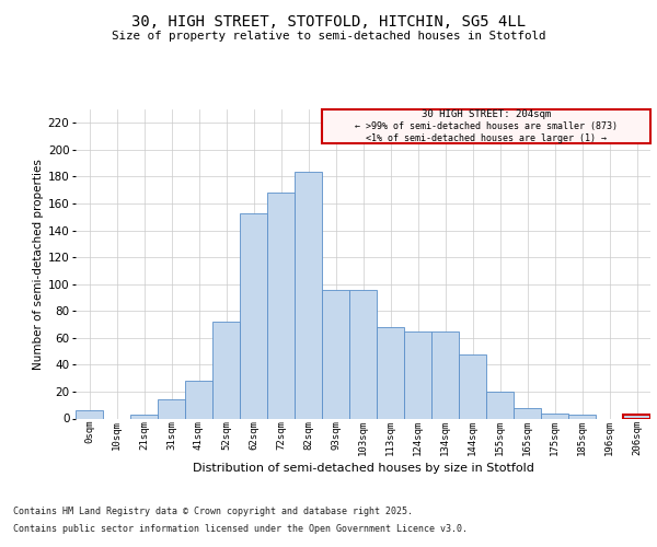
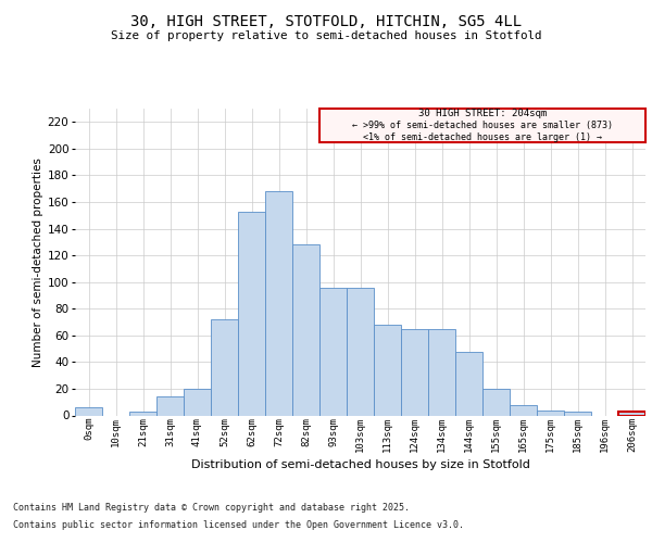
41sqm: 28 -> 20
82sqm: 184 -> 128
